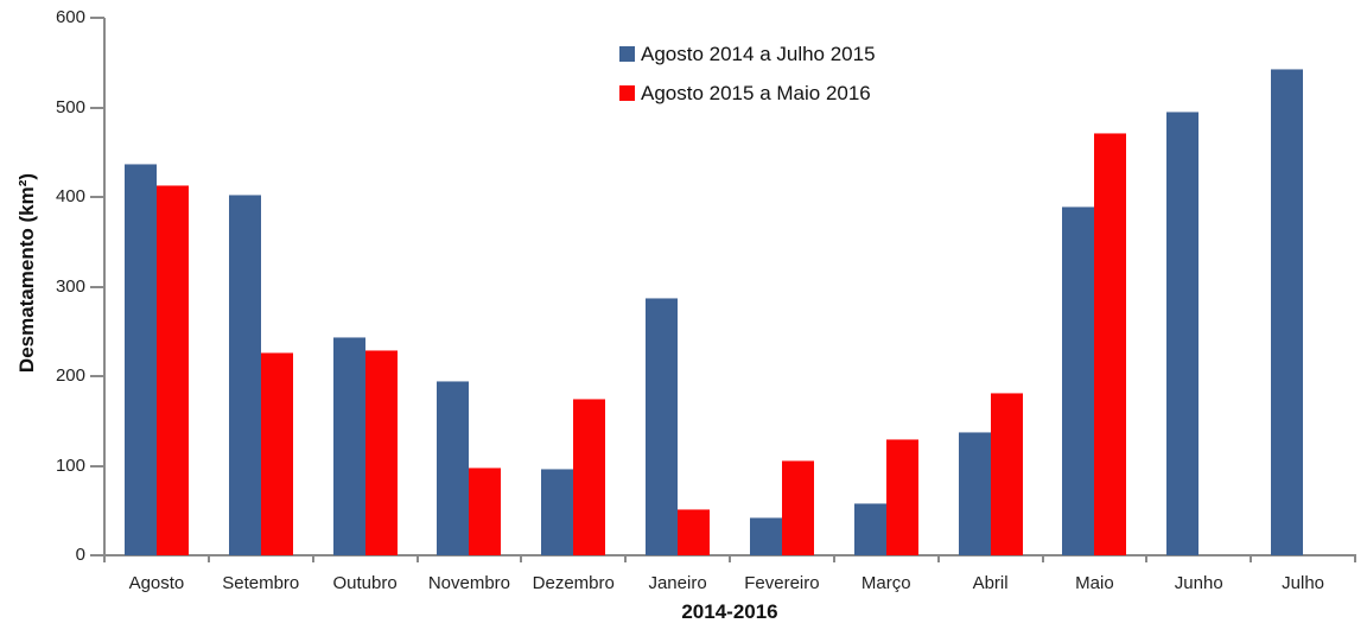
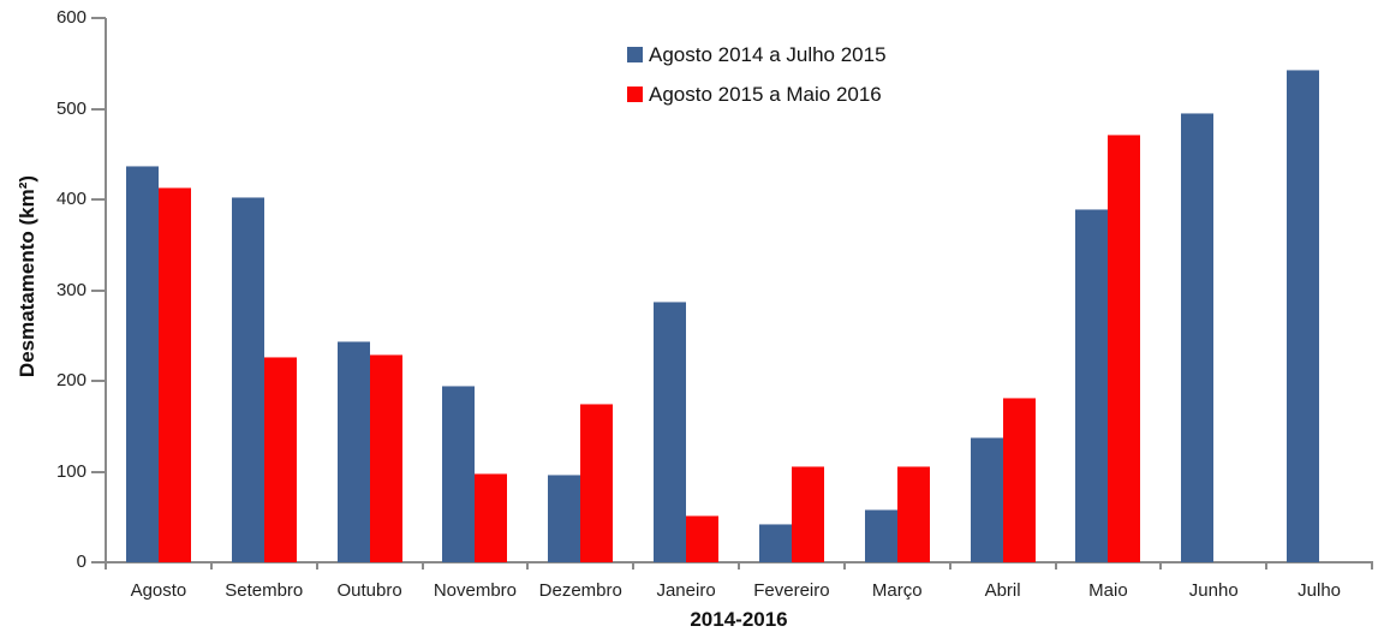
Agosto 2015 a Maio 2016/Março: 130 -> 110
